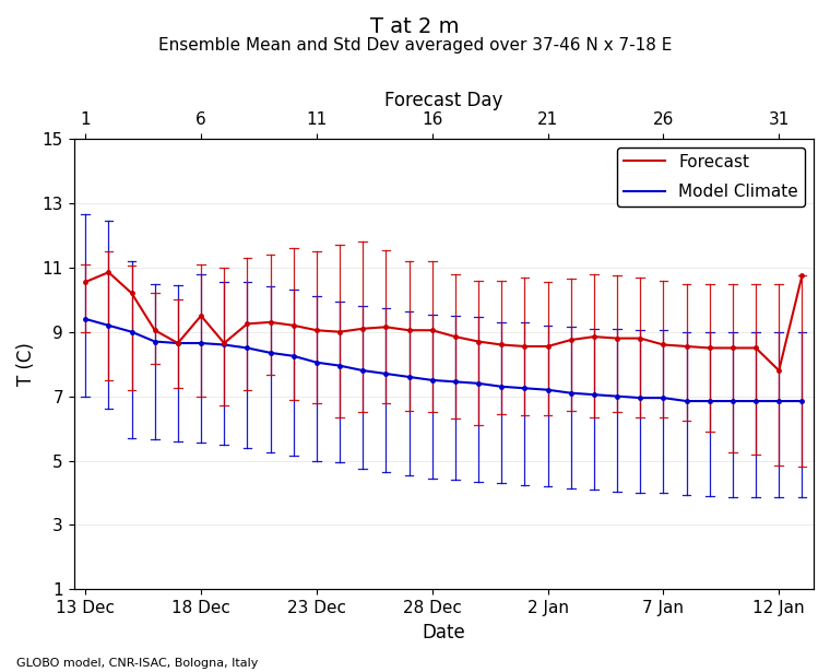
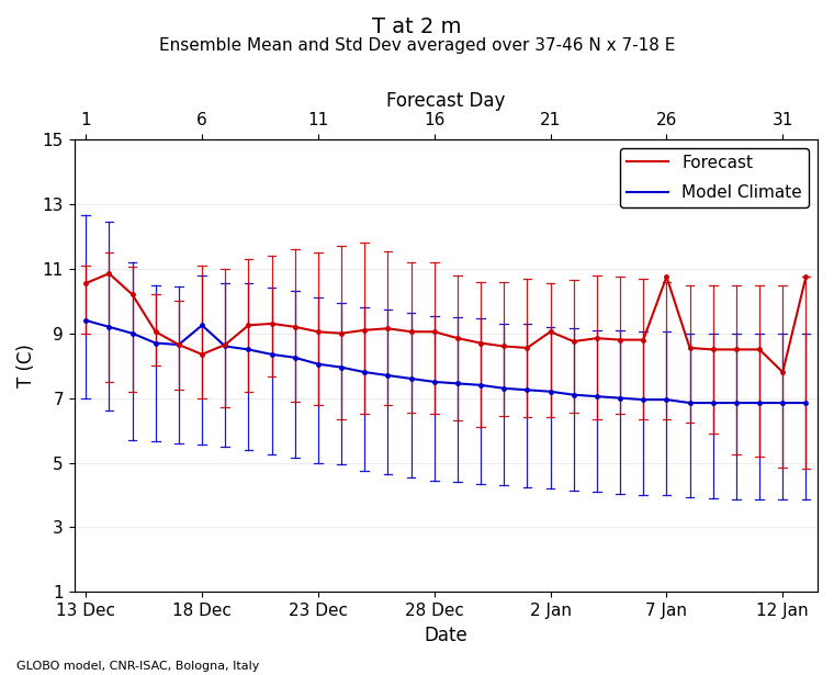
Forecast/18 Dec: 9.50 -> 8.35
Model Climate/18 Dec: 8.65 -> 9.25
Forecast/2 Jan: 8.55 -> 9.05
Forecast/7 Jan: 8.60 -> 10.75
